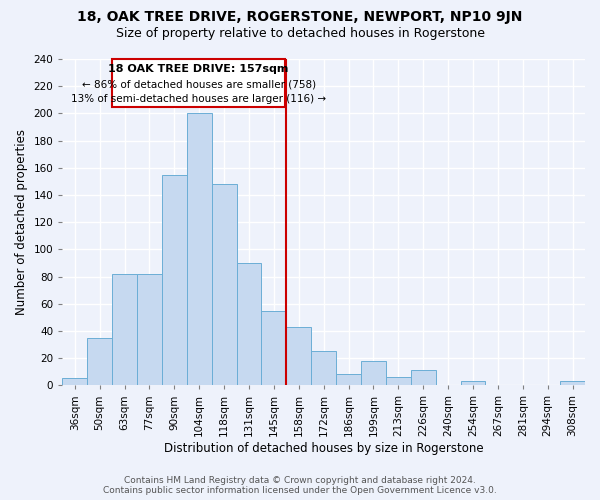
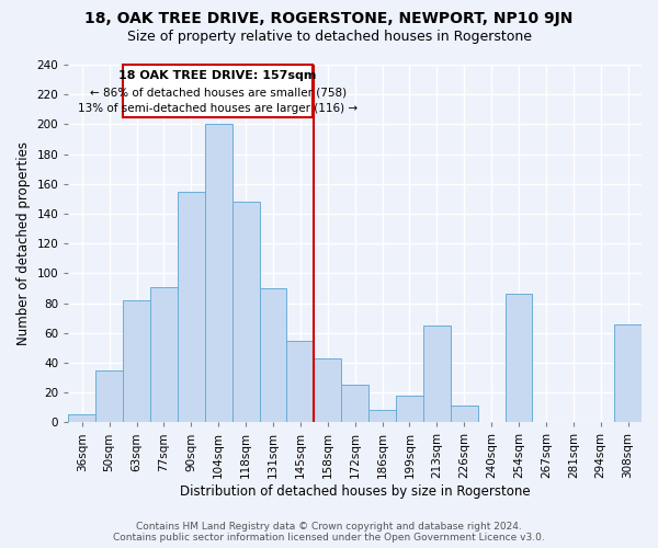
77sqm: 82 -> 91
213sqm: 6 -> 65
254sqm: 3 -> 86
308sqm: 3 -> 66
